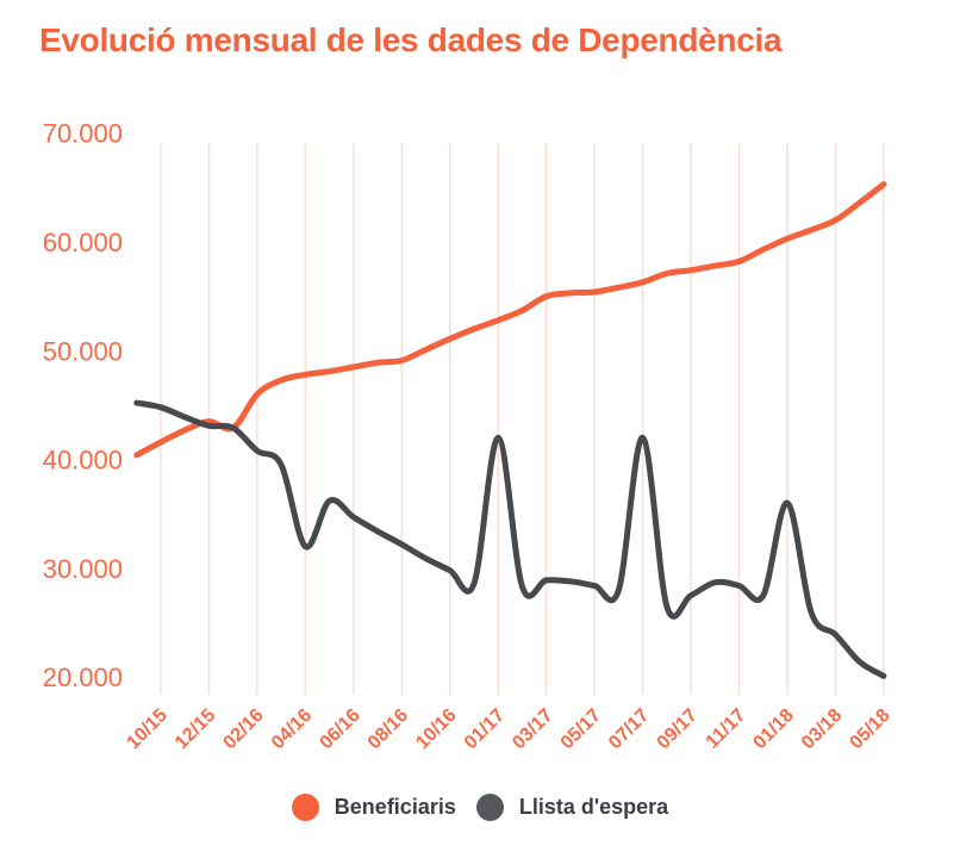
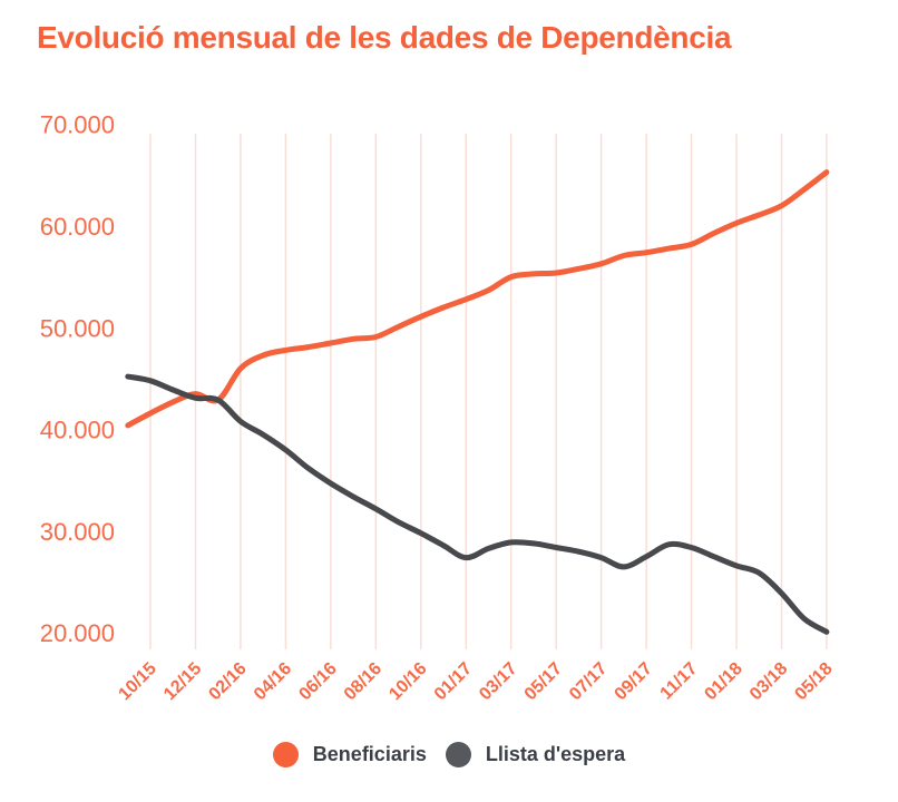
Llista d'espera/04/16: 32000 -> 38000
Llista d'espera/01/17: 42000 -> 27000
Llista d'espera/07/17: 42000 -> 27000
Llista d'espera/01/18: 36000 -> 27000
